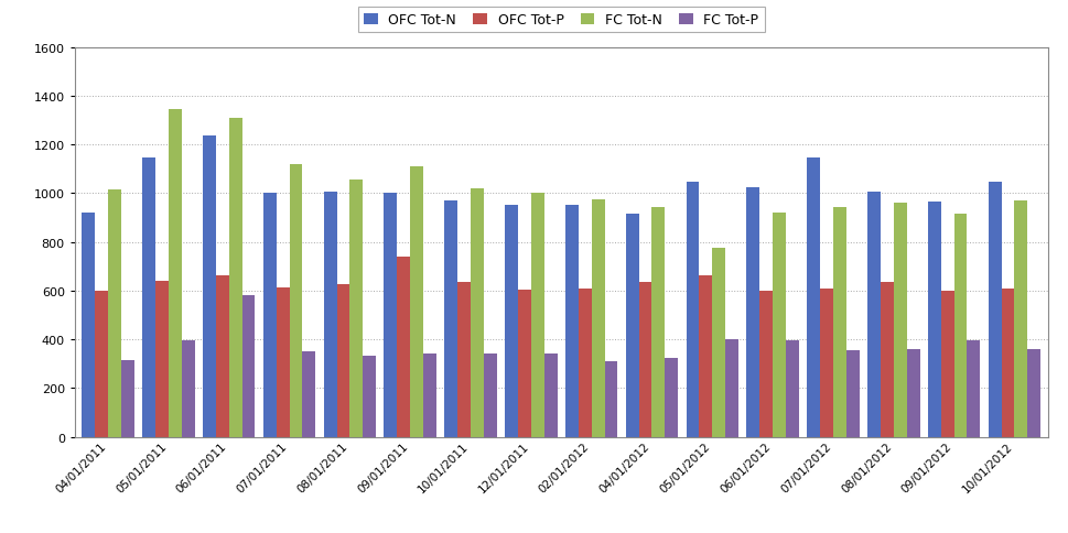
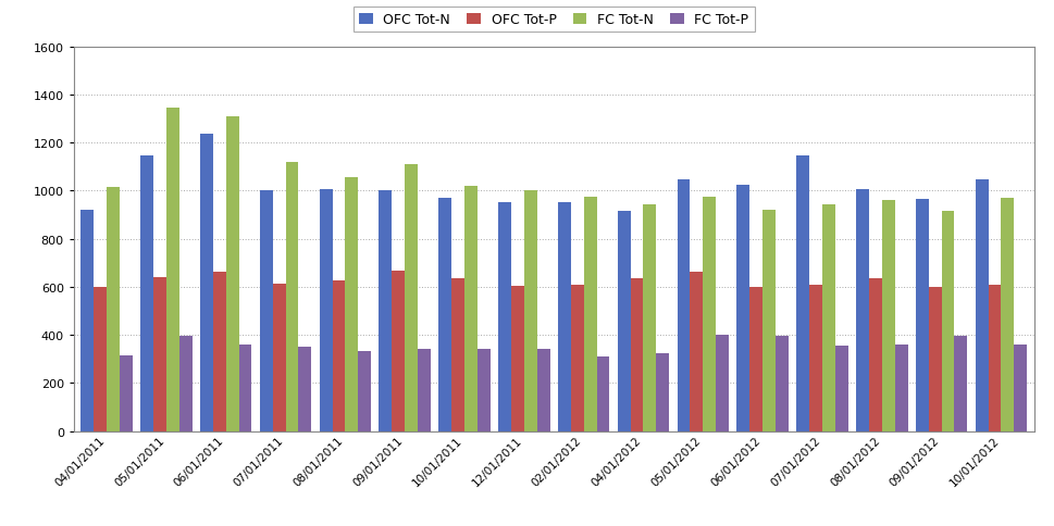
FC Tot-P/06/01/2011: 580 -> 360
OFC Tot-P/09/01/2011: 740 -> 668
FC Tot-N/05/01/2012: 775 -> 975
